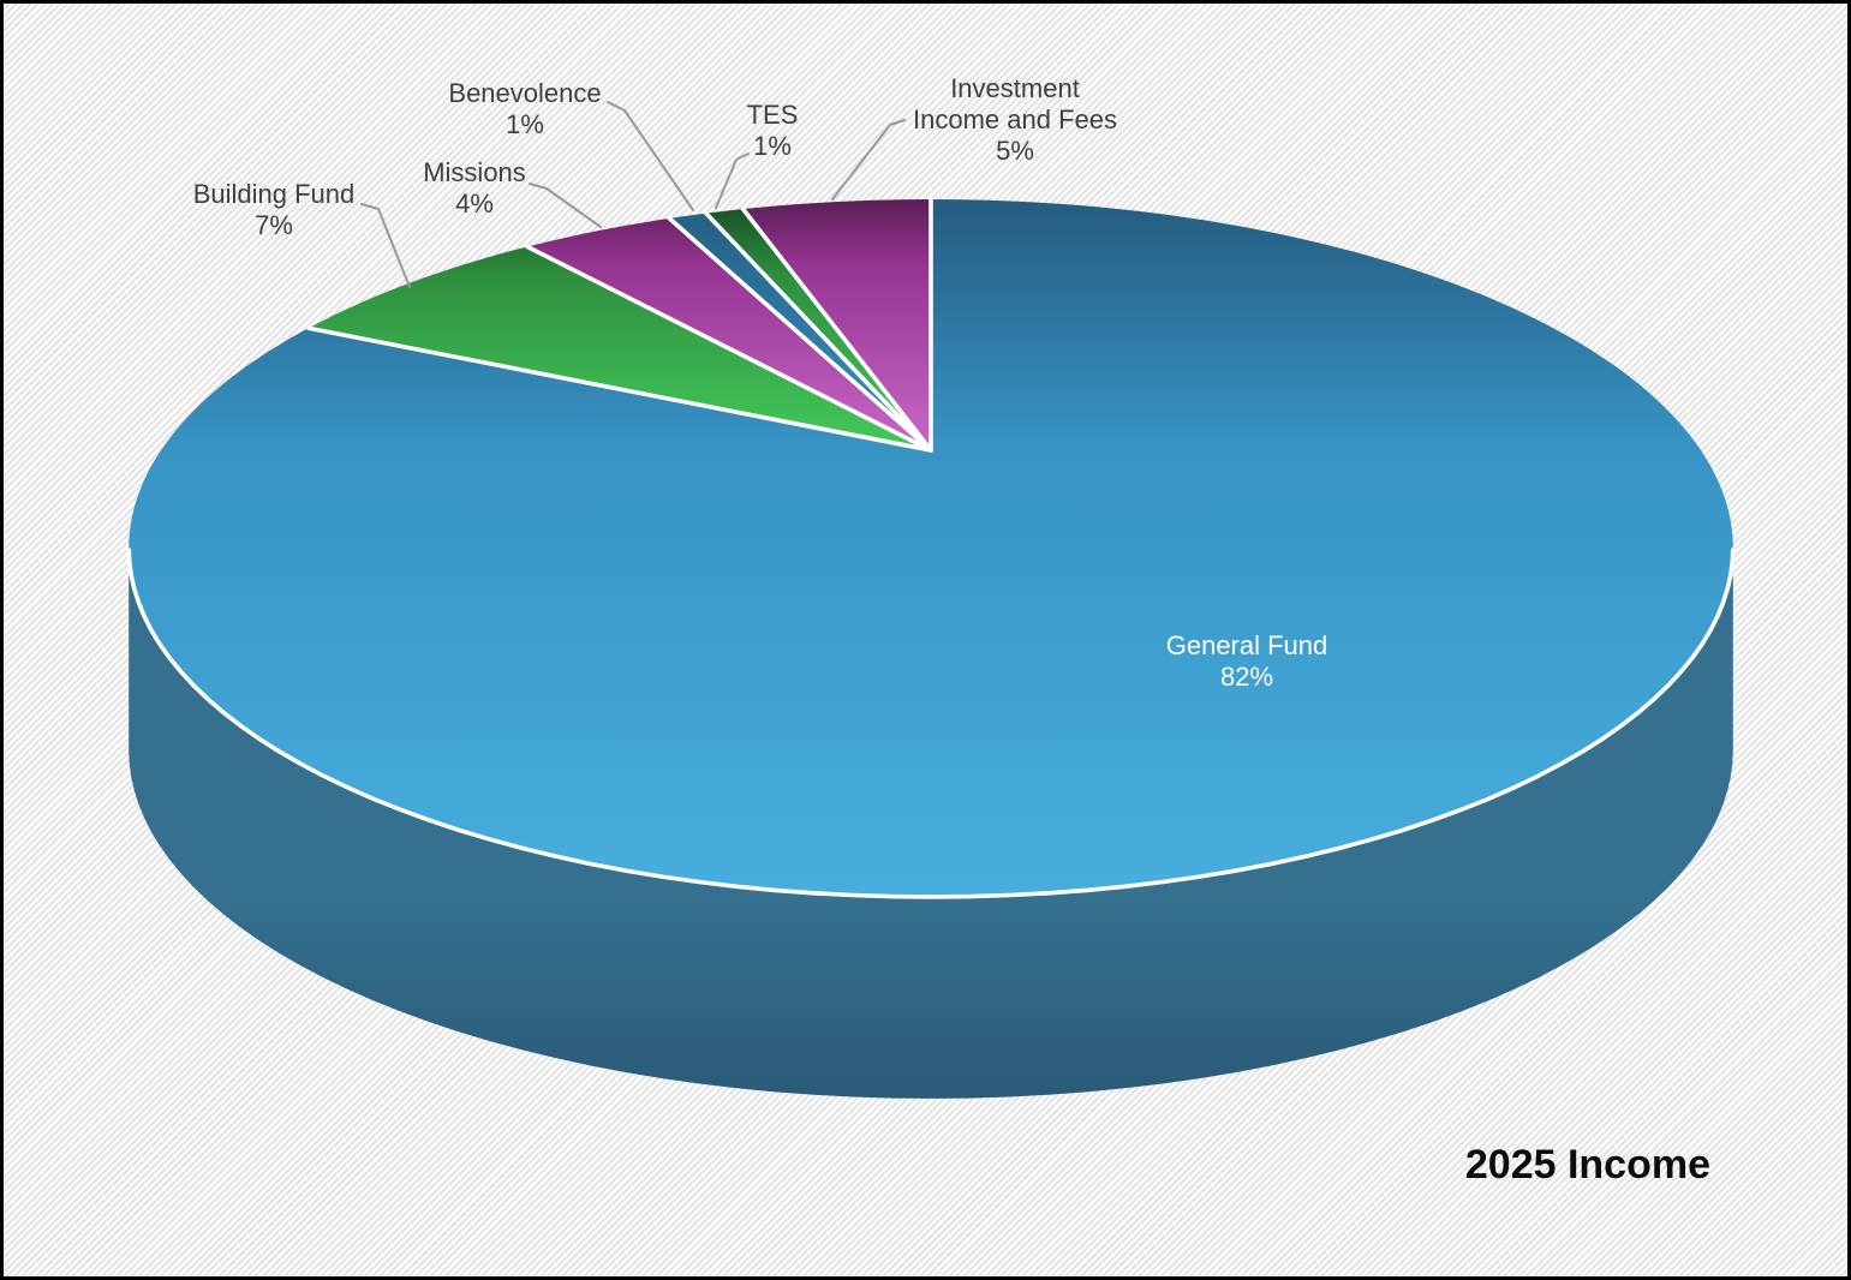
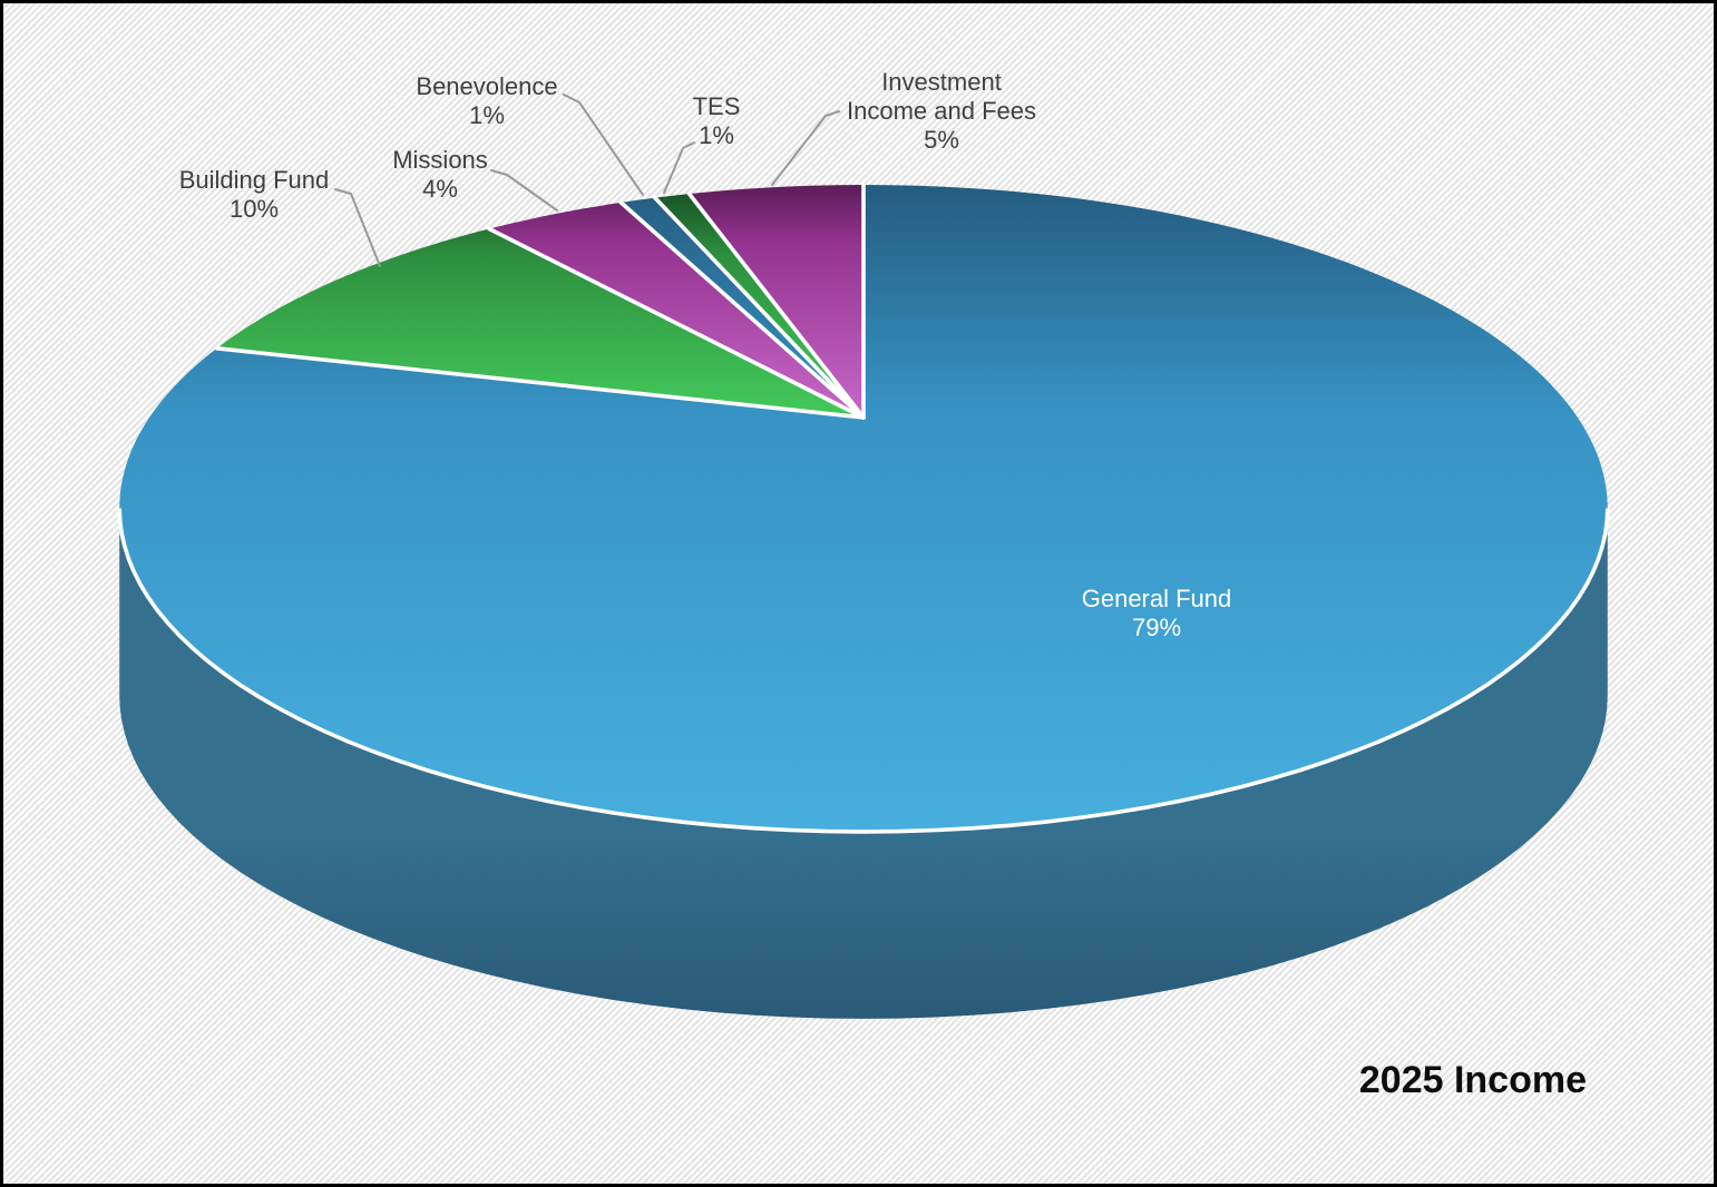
General Fund: 82% -> 79%
Building Fund: 7% -> 10%
